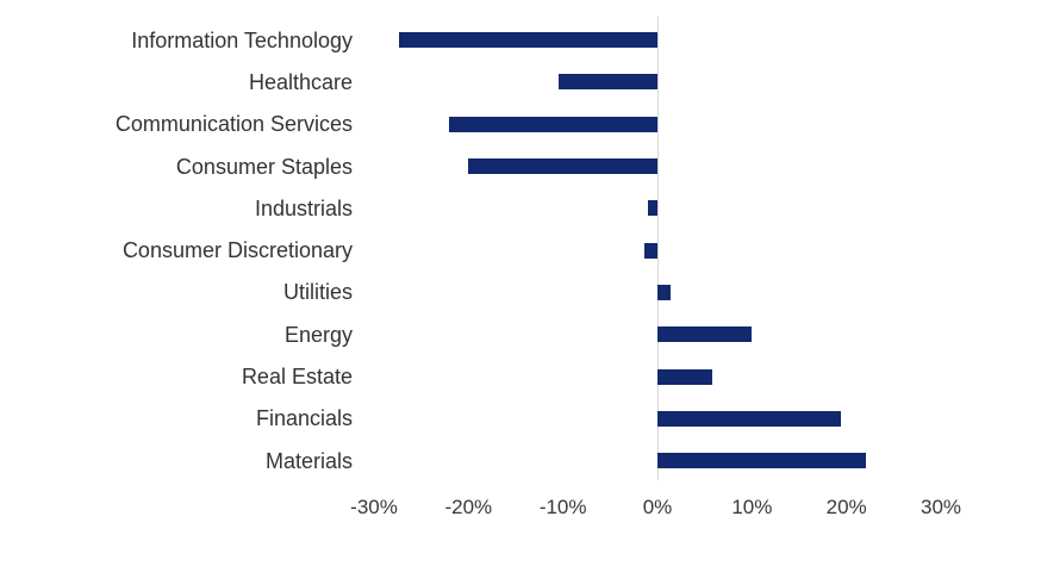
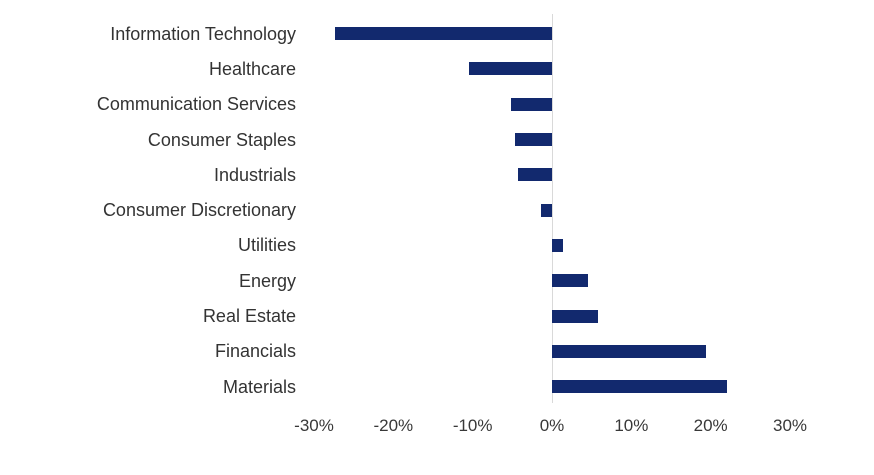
Communication Services: -22% -> -5%
Consumer Staples: -20% -> -5%
Industrials: -1% -> -4%
Energy: 10% -> 5%
